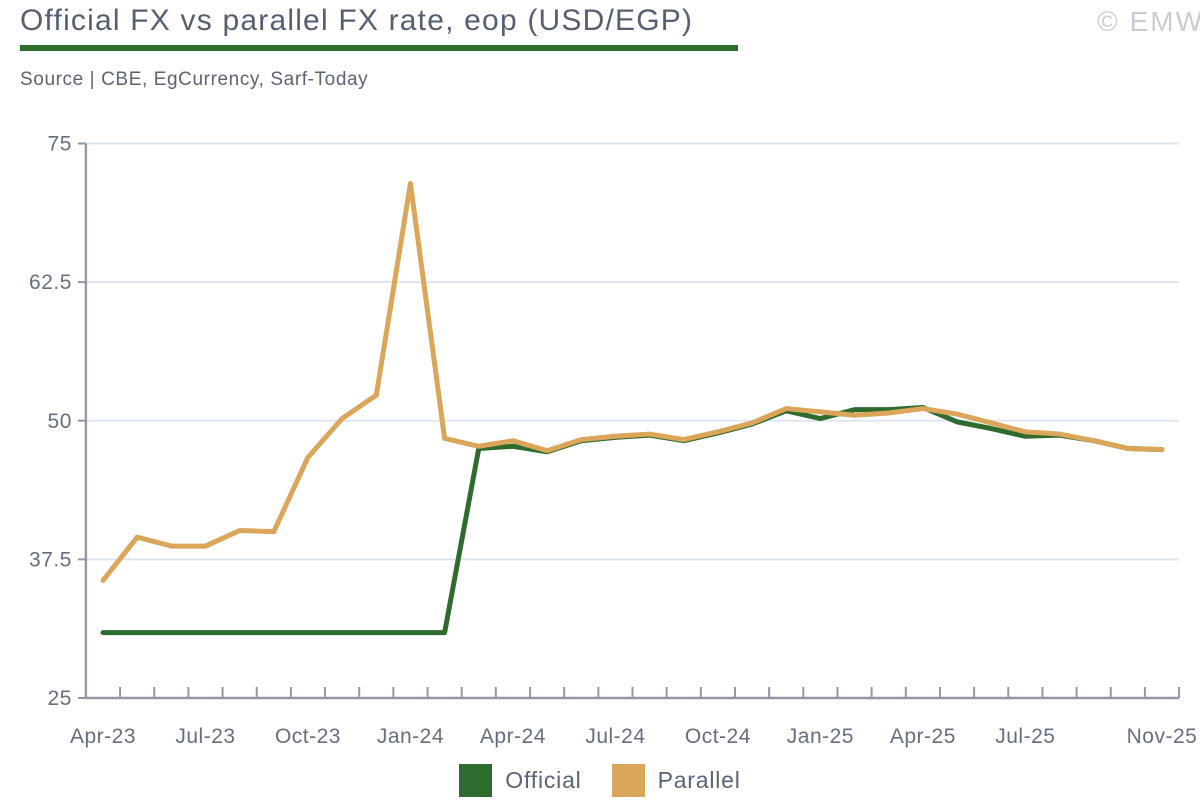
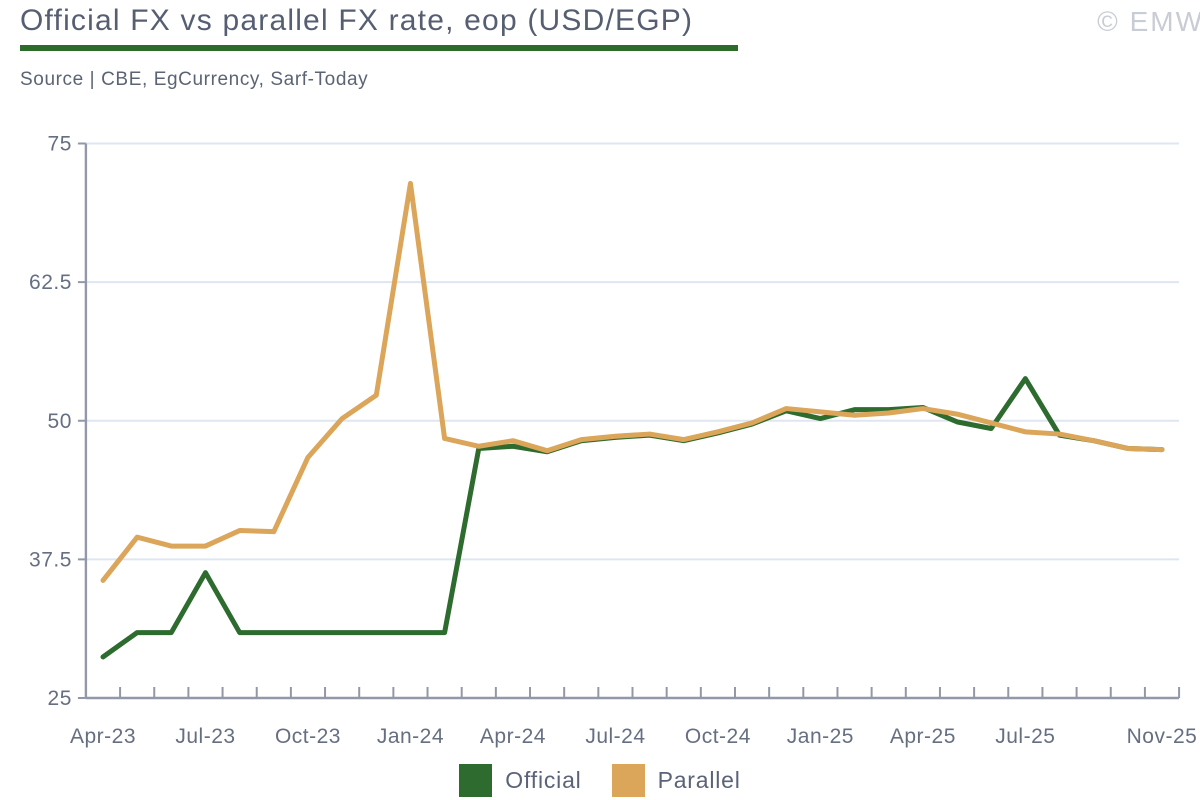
Official/Apr-23: 30.9 -> 28.7
Official/Jul-23: 30.9 -> 36.3
Official/Jul-25: 48.6 -> 53.8
